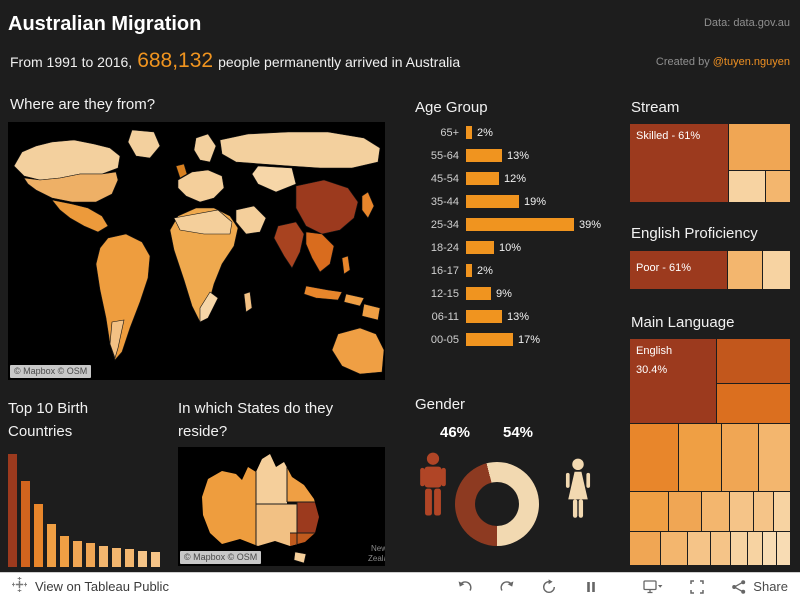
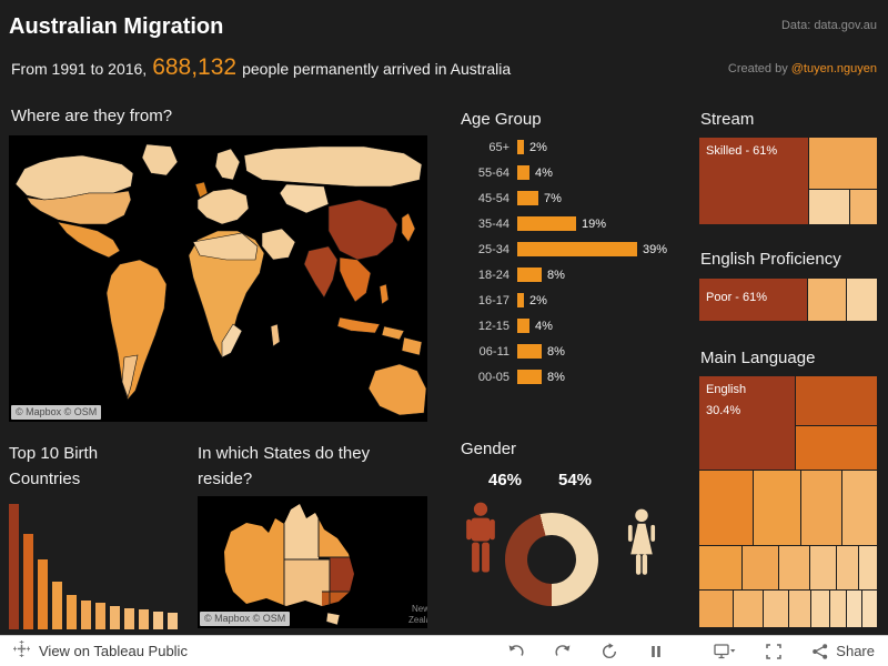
Age Group/55-64: 13% -> 4%
Age Group/45-54: 12% -> 7%
Age Group/18-24: 10% -> 8%
Age Group/12-15: 9% -> 4%
Age Group/06-11: 13% -> 8%
Age Group/00-05: 17% -> 8%
